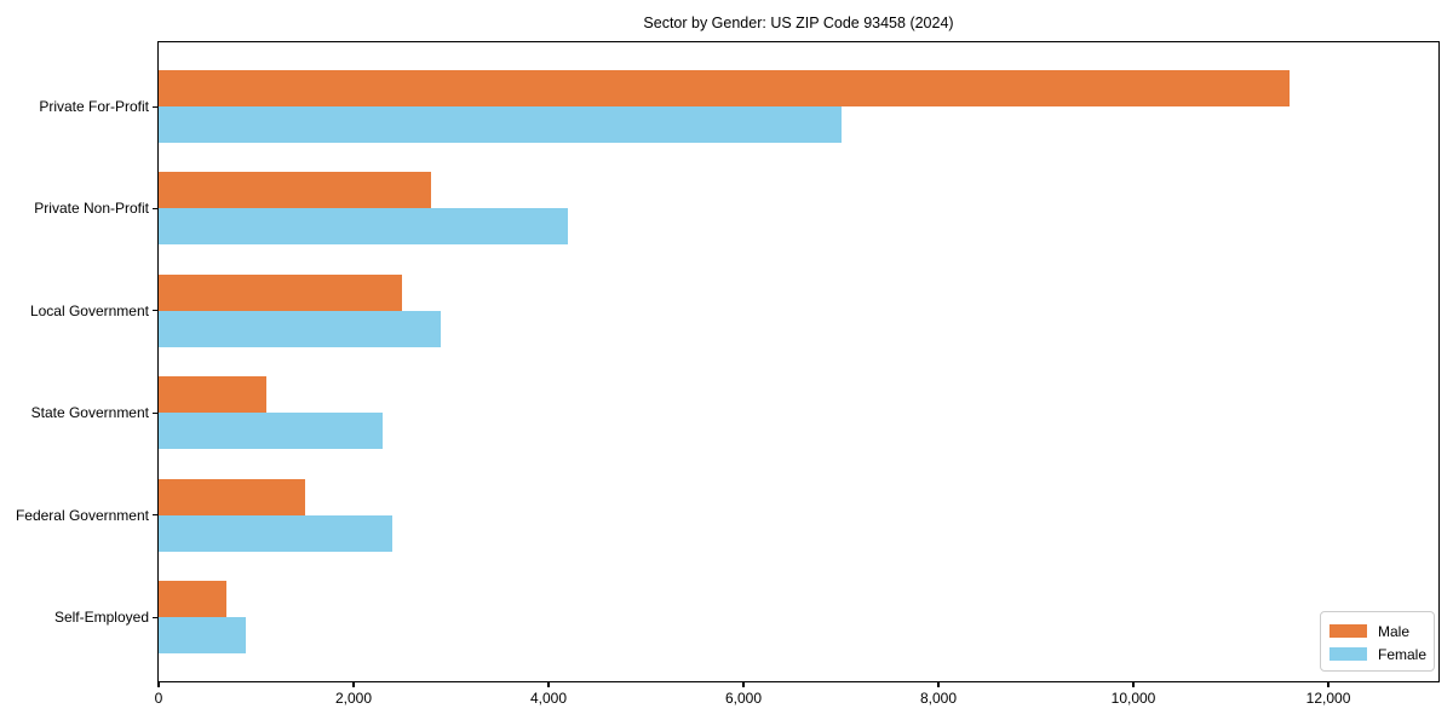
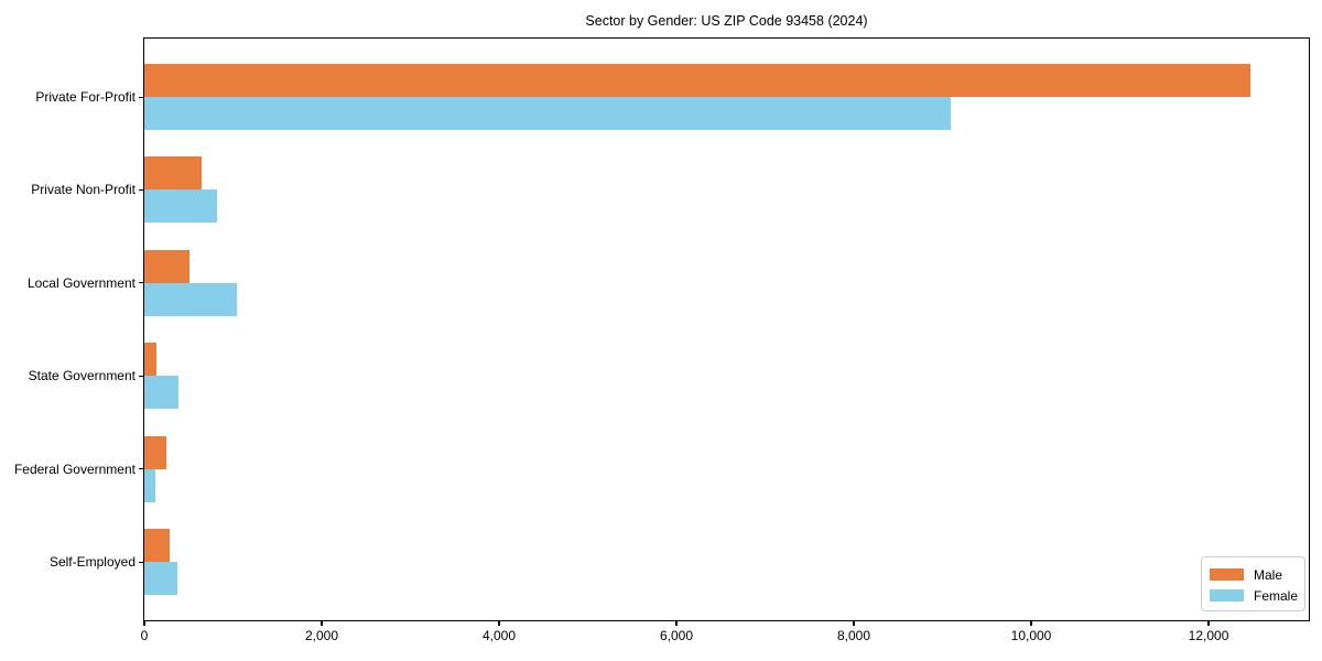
Male/Private For-Profit: 11600 -> 12500
Female/Private For-Profit: 7000 -> 9100
Male/Private Non-Profit: 2800 -> 600
Female/Private Non-Profit: 4200 -> 800
Male/Local Government: 2500 -> 500
Female/Local Government: 2900 -> 1000
Male/State Government: 1100 -> 100
Female/State Government: 2300 -> 400
Male/Federal Government: 1500 -> 200
Female/Federal Government: 2400 -> 100
Male/Self-Employed: 700 -> 300
Female/Self-Employed: 900 -> 400
